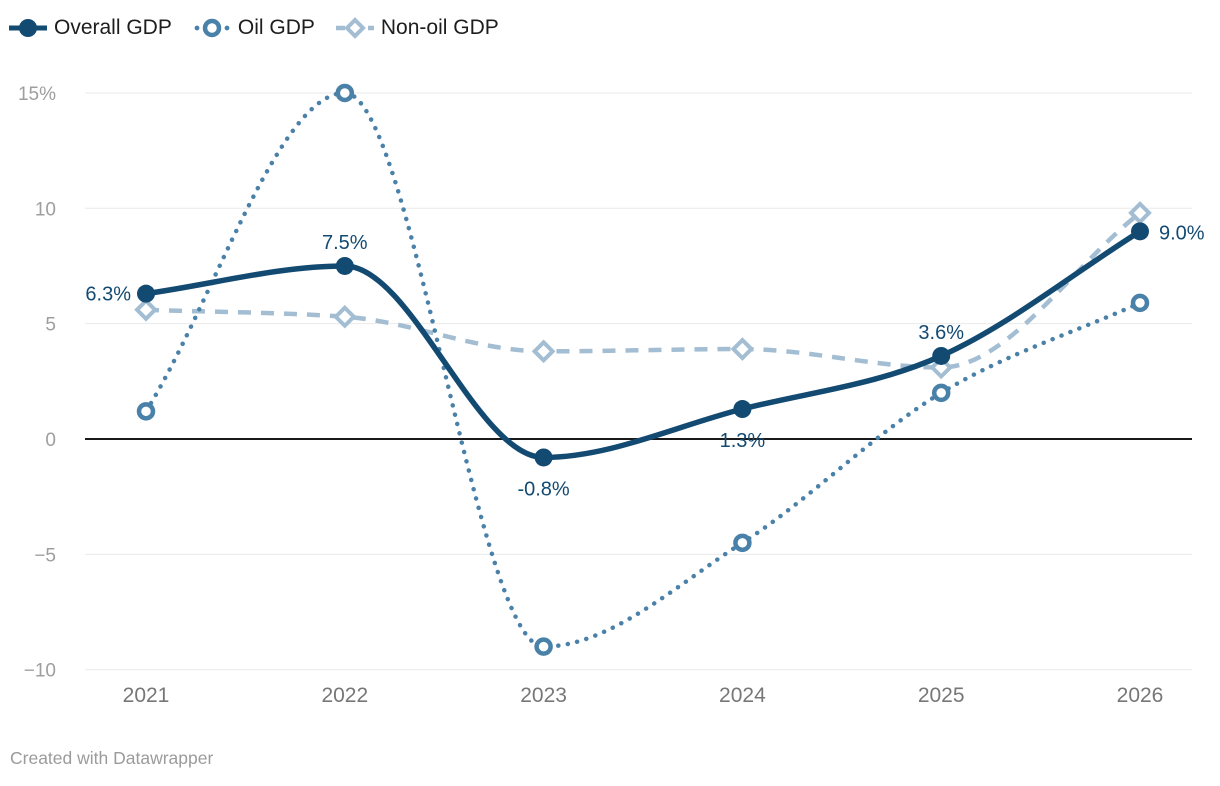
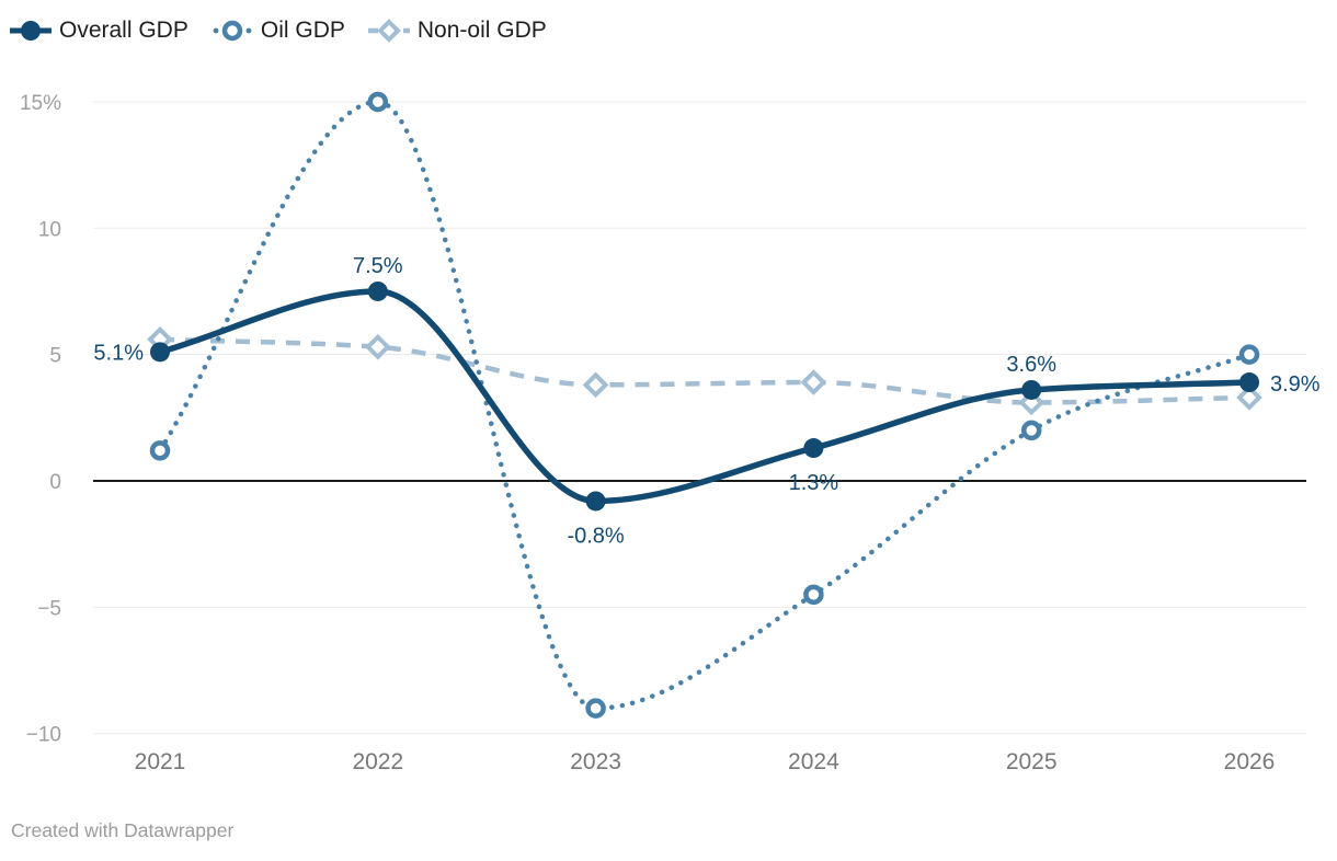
Overall GDP/2021: 6.3% -> 5.1%
Overall GDP/2026: 9.0% -> 3.9%
Oil GDP/2026: 5.9% -> 5.0%
Non-oil GDP/2026: 9.8% -> 3.3%
